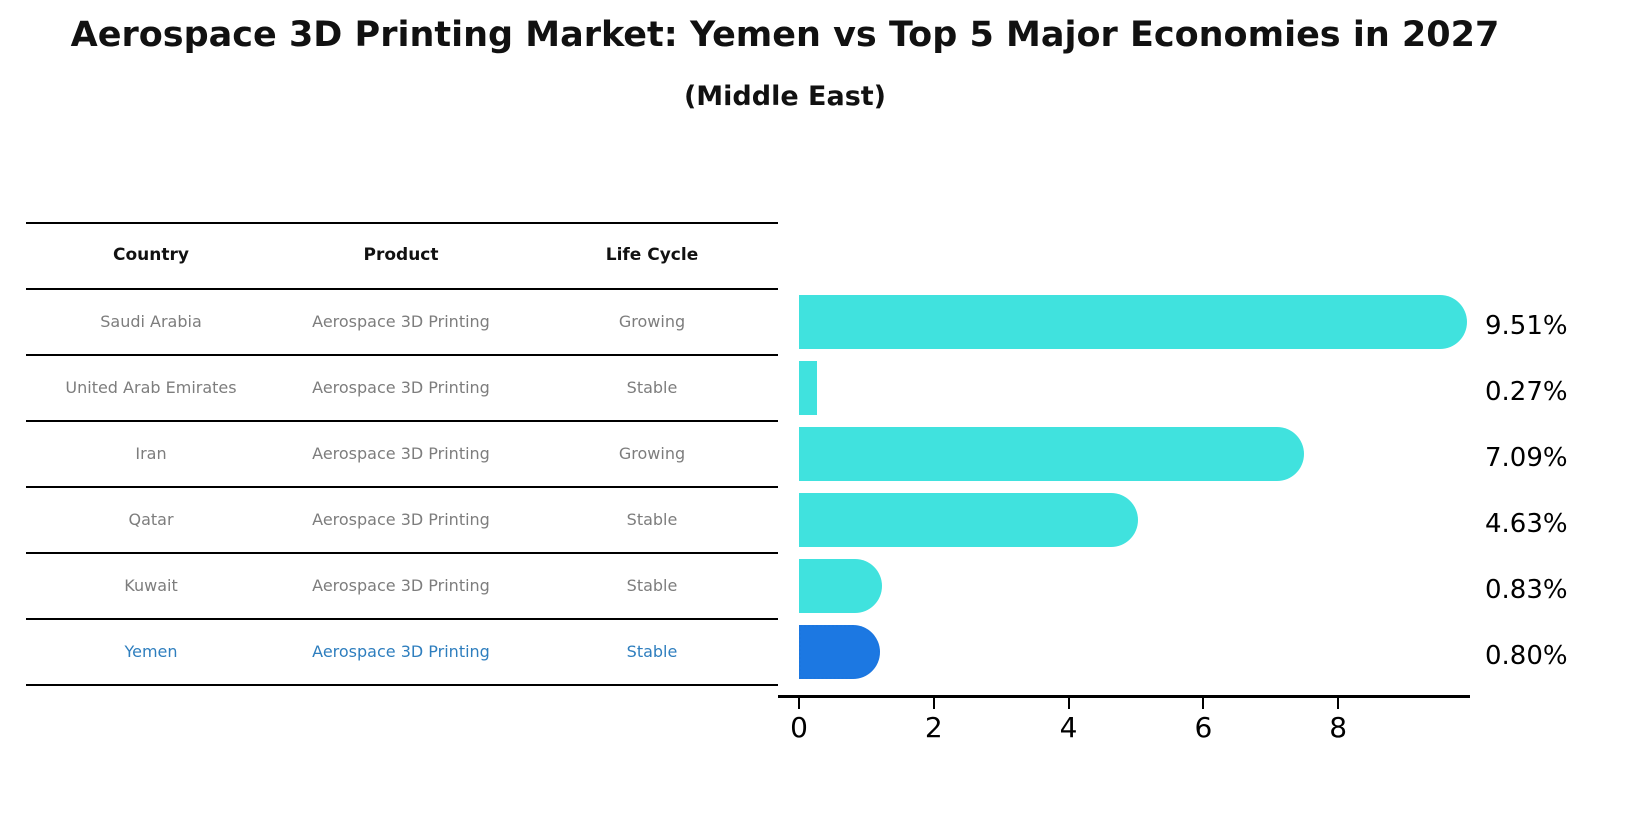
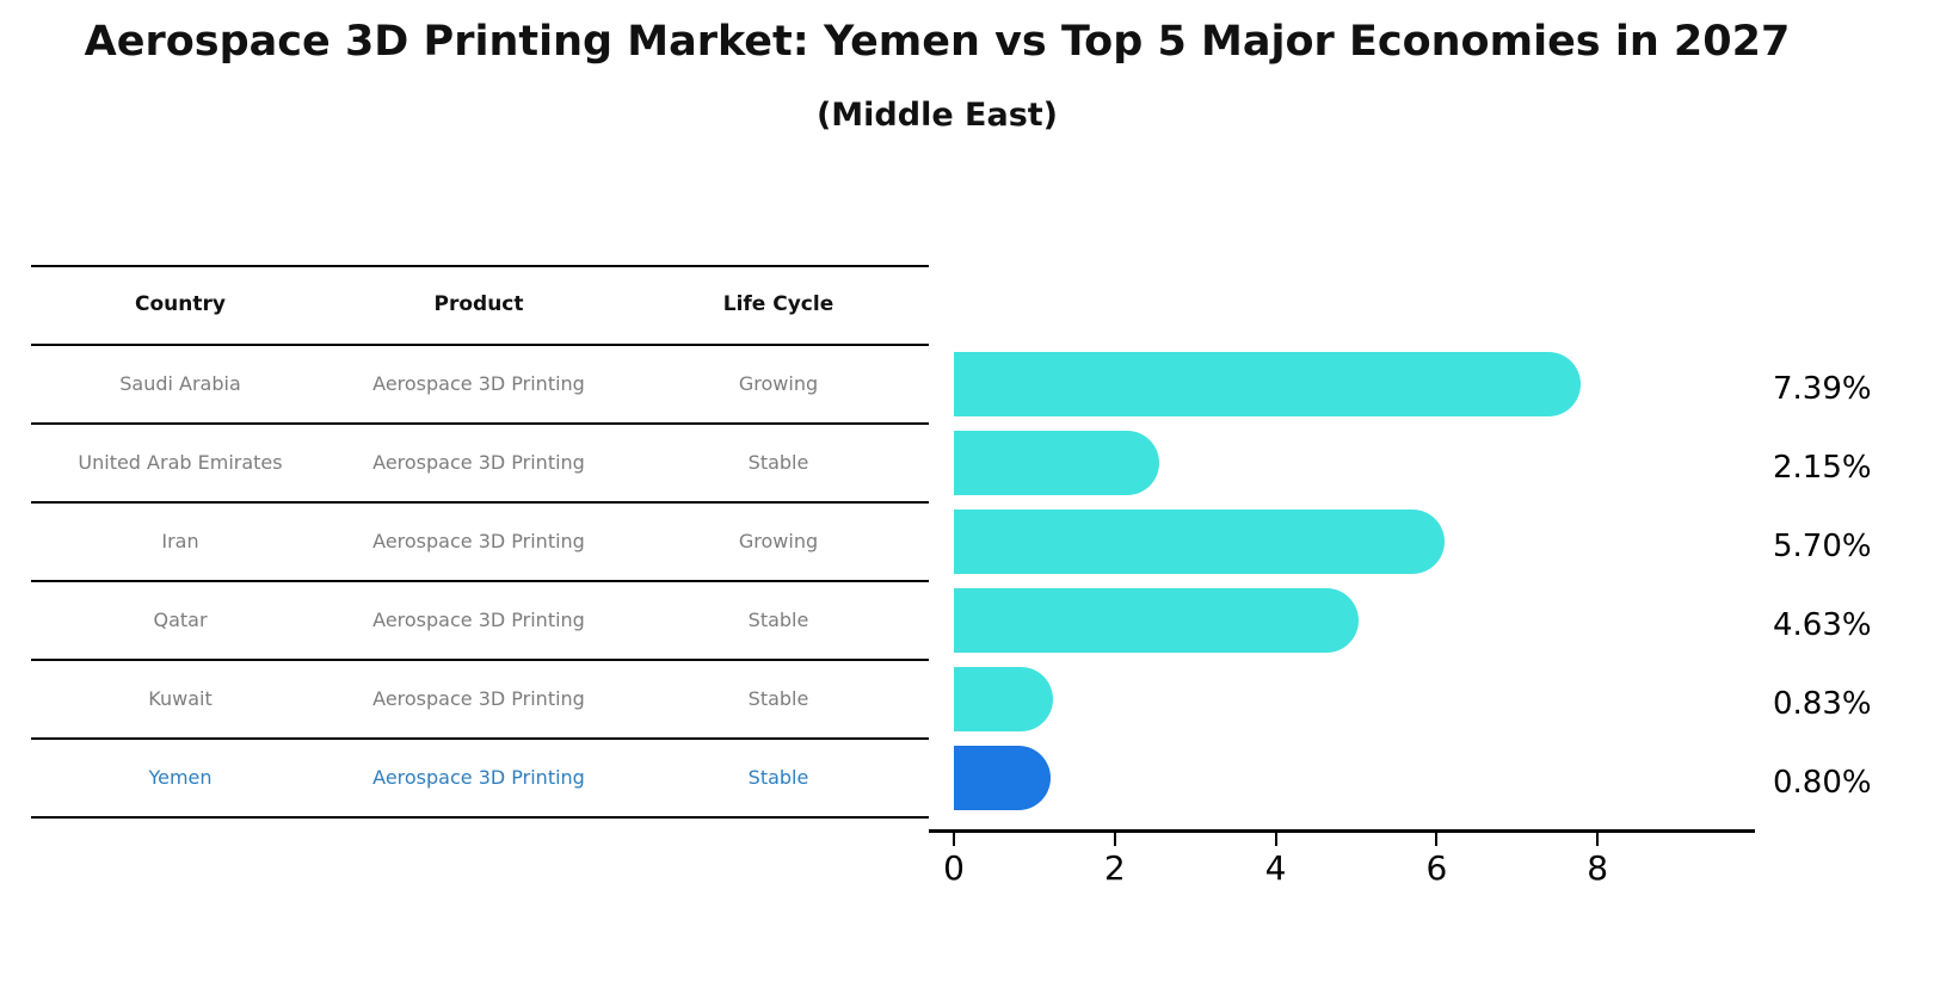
Saudi Arabia: 9.51% -> 7.39%
United Arab Emirates: 0.27% -> 2.15%
Iran: 7.09% -> 5.70%
